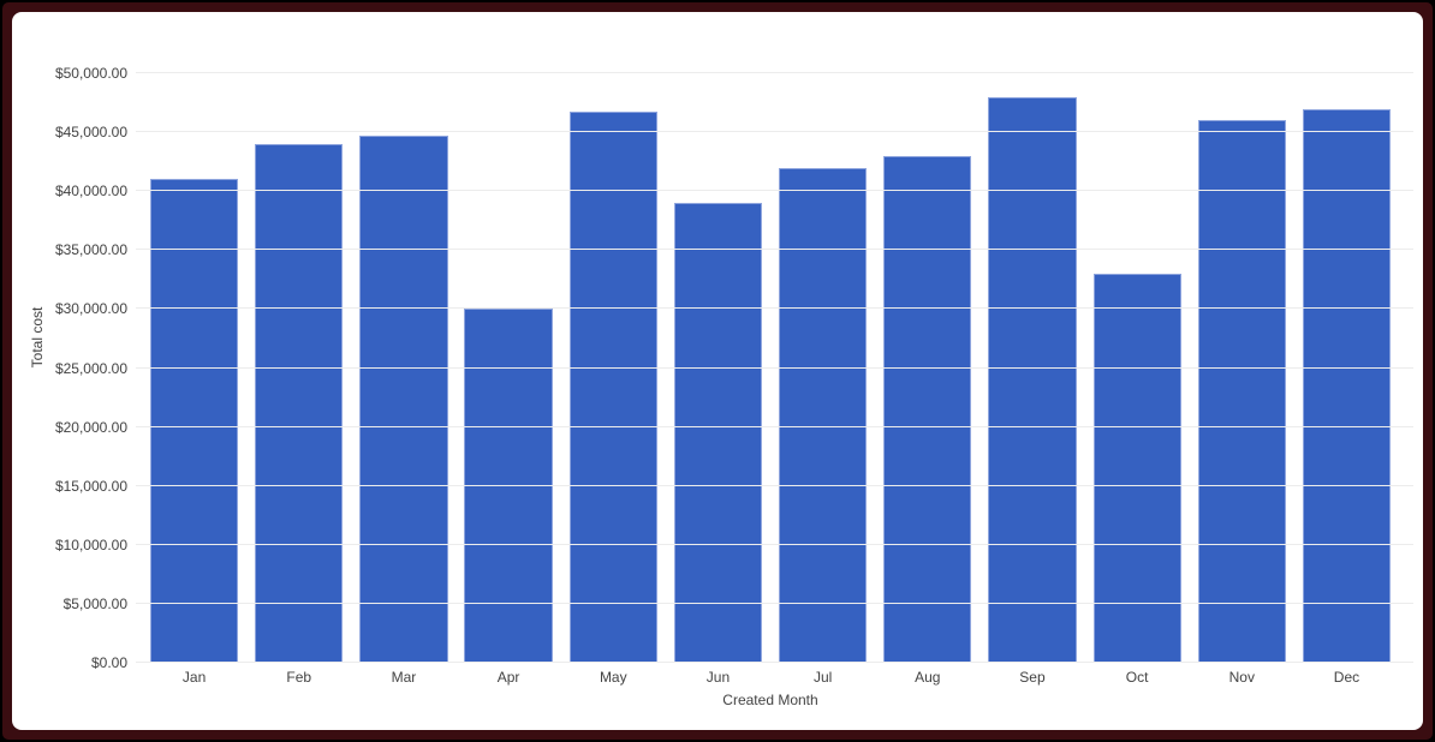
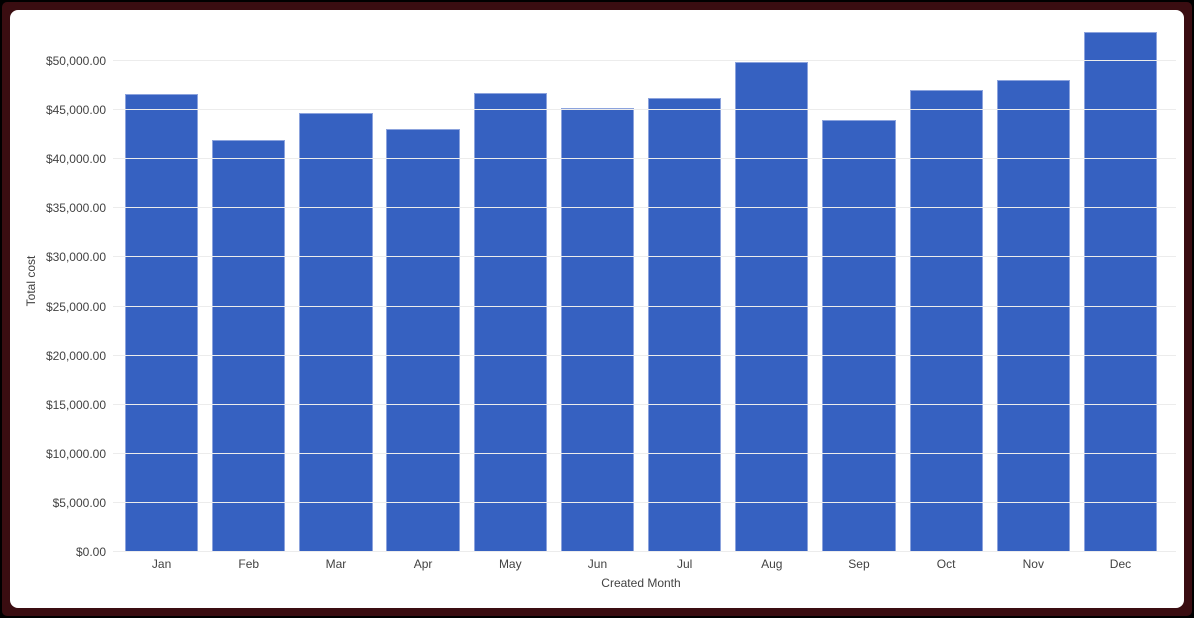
Jan: $41000 -> $47000
Feb: $44000 -> $42000
Apr: $30000 -> $43000
Jun: $39000 -> $45000
Jul: $42000 -> $46000
Aug: $43000 -> $50000
Sep: $48000 -> $44000
Oct: $33000 -> $47000
Nov: $46000 -> $48000
Dec: $47000 -> $53000
